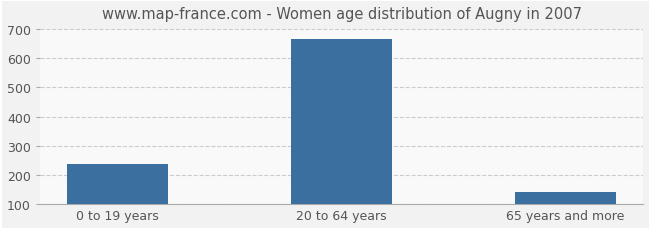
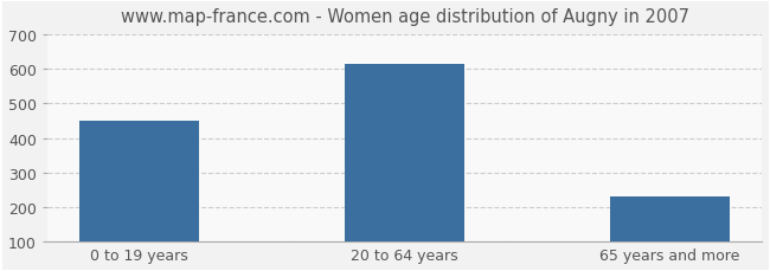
0 to 19 years: 237 -> 450
20 to 64 years: 667 -> 615
65 years and more: 142 -> 230
